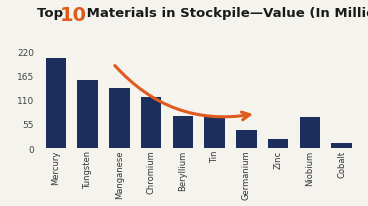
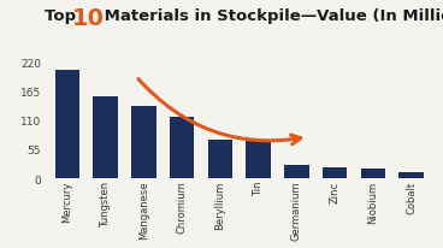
Germanium: 40 -> 25
Niobium: 70 -> 18
